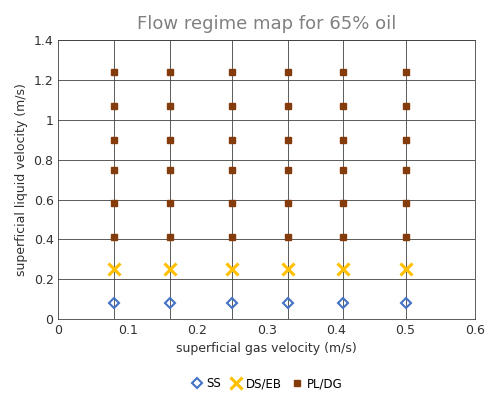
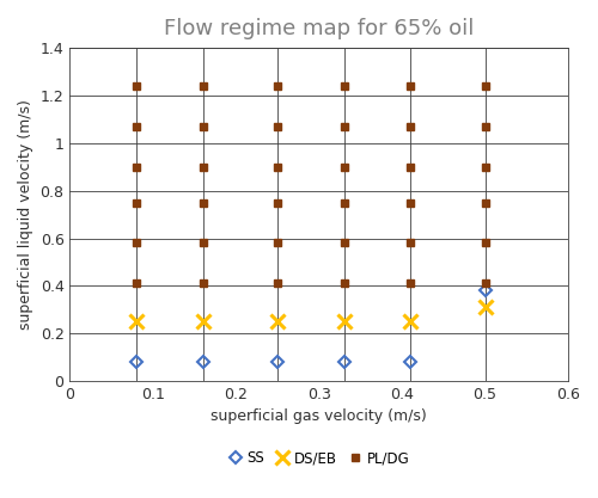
SS/0.5: 0.08 -> 0.38
DS/EB/0.5: 0.25 -> 0.31
